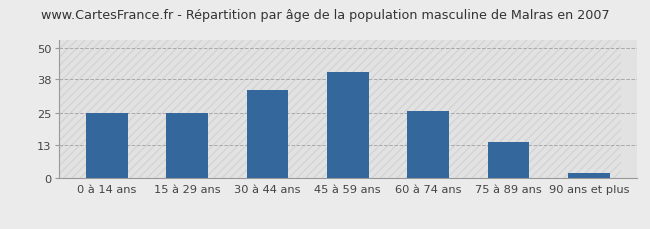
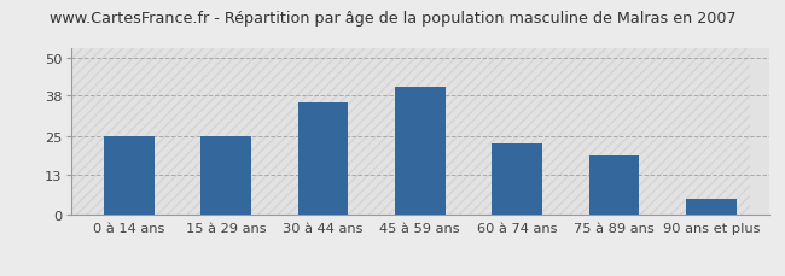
30 à 44 ans: 34 -> 36
60 à 74 ans: 26 -> 23
75 à 89 ans: 14 -> 19
90 ans et plus: 2 -> 5
